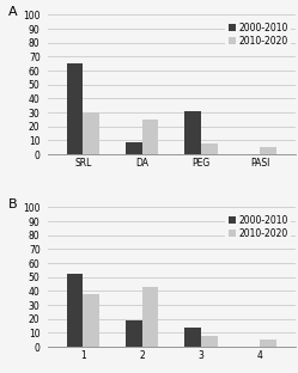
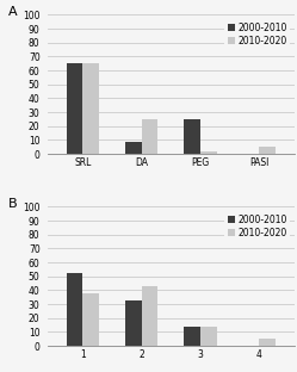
2010-2020/SRL: 30 -> 65
2000-2010/PEG: 31 -> 25
2010-2020/PEG: 8 -> 2
2000-2010/2: 19 -> 33
2010-2020/3: 8 -> 14
